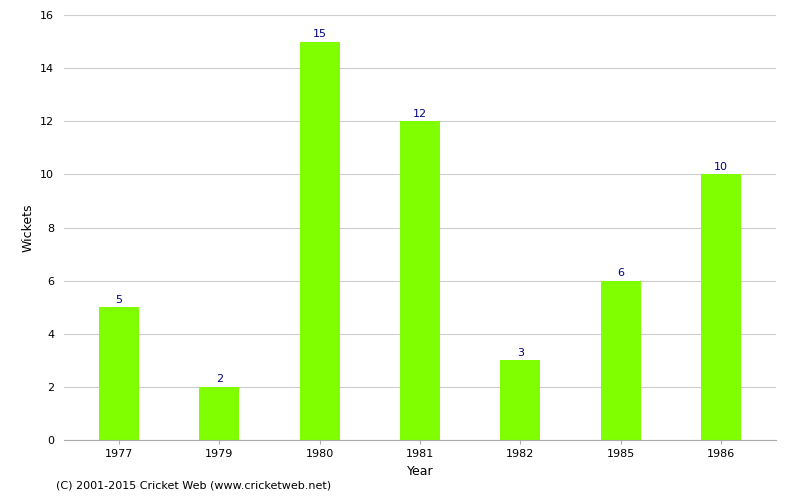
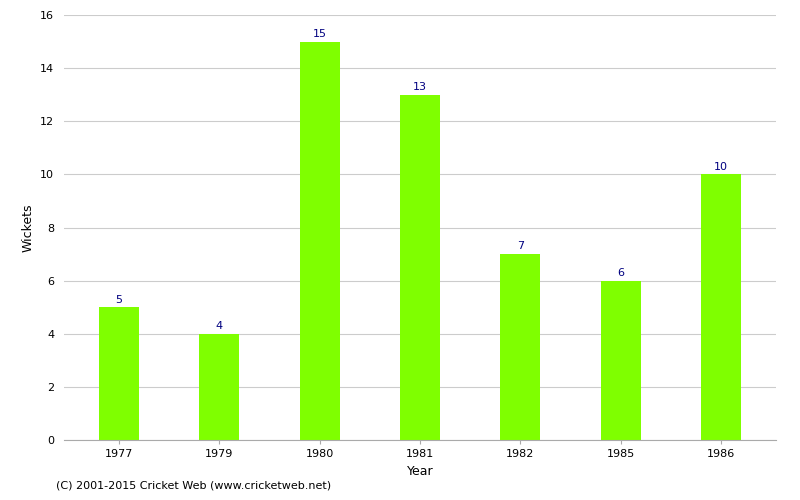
1979: 2 -> 4
1981: 12 -> 13
1982: 3 -> 7
